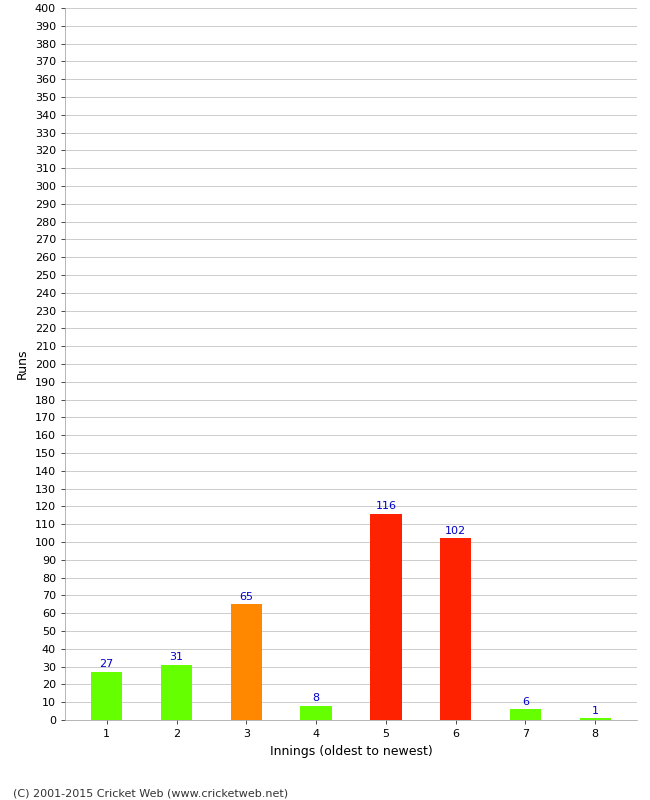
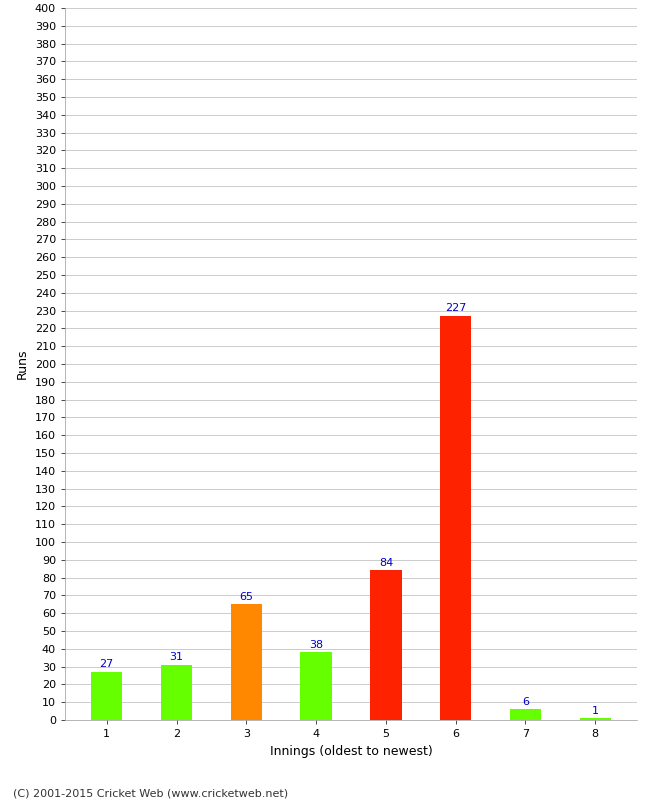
4: 8 -> 38
5: 116 -> 84
6: 102 -> 227
